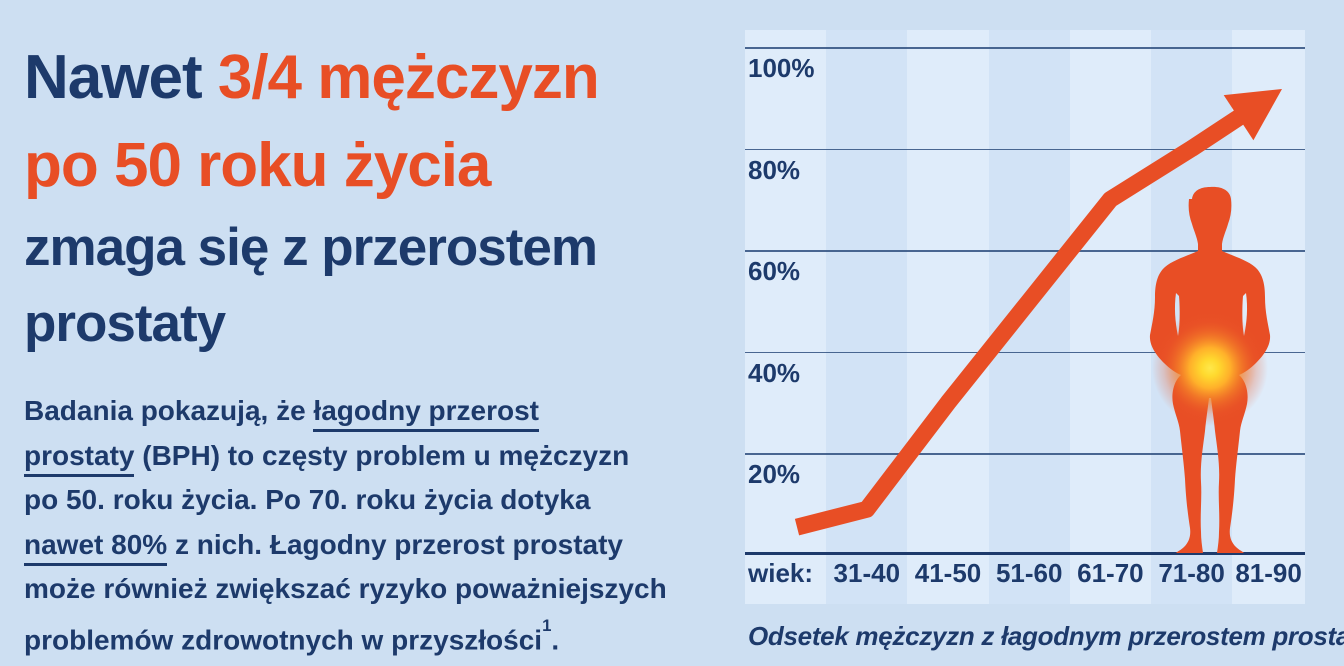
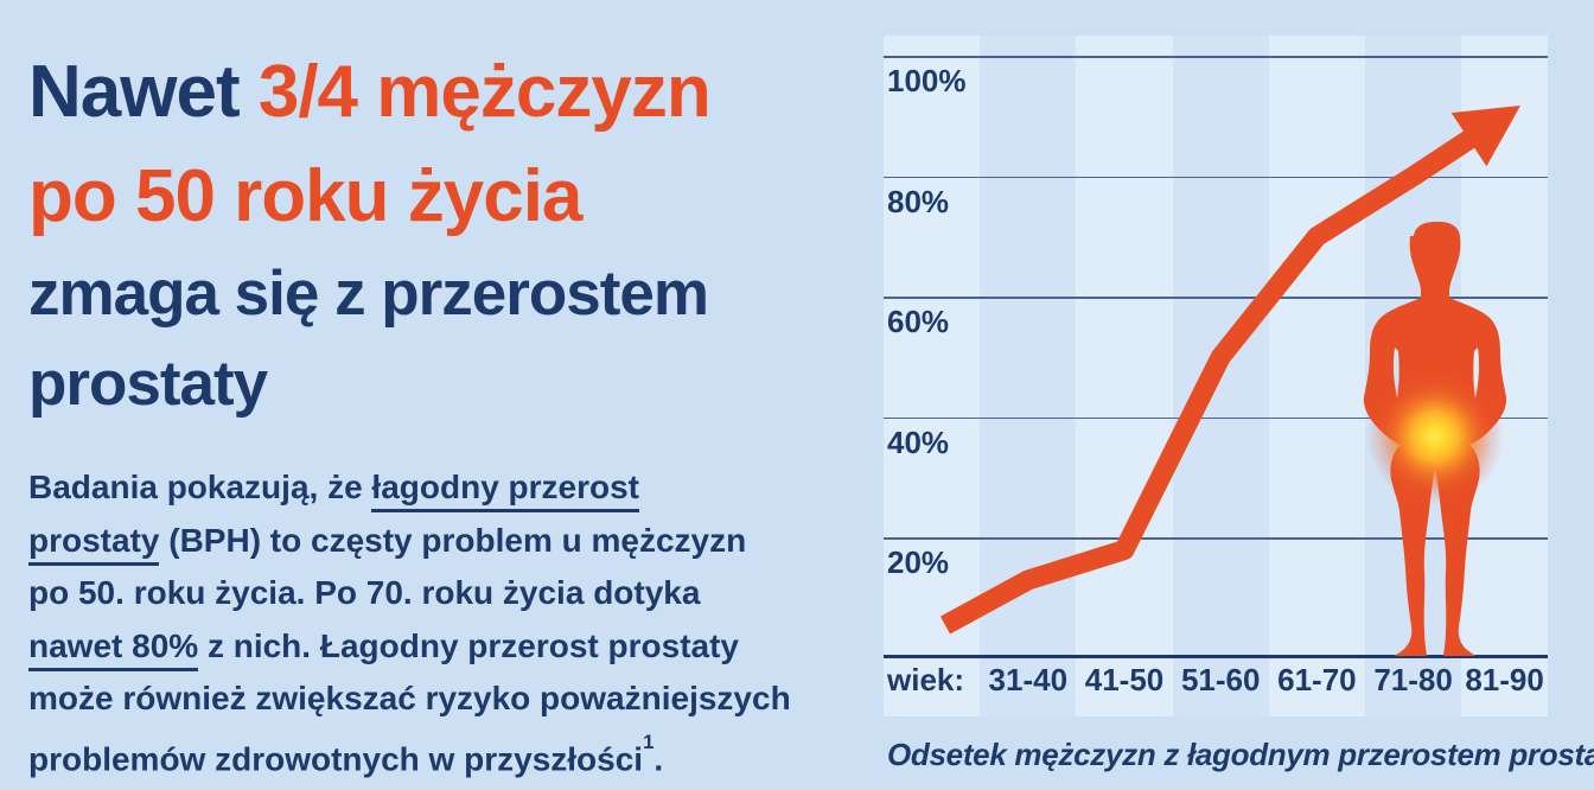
31-40: 9% -> 13%
41-50: 30% -> 18%
